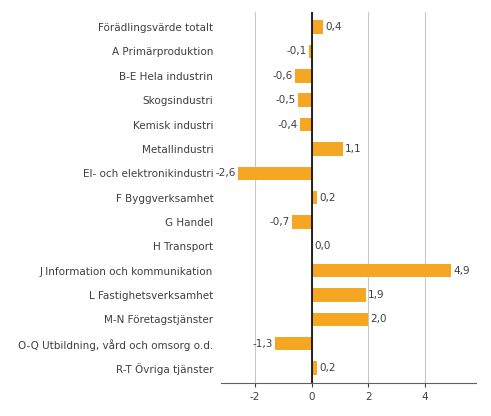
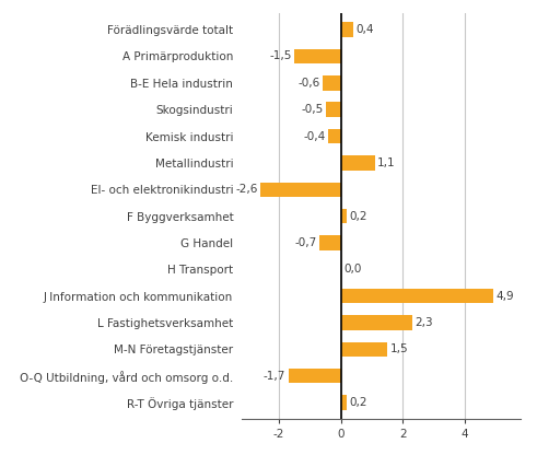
A Primärproduktion: -0,1 -> -1,5
L Fastighetsverksamhet: 1,9 -> 2,3
M-N Företagstjänster: 2,0 -> 1,5
O-Q Utbildning, vård och omsorg o.d.: -1,3 -> -1,7
